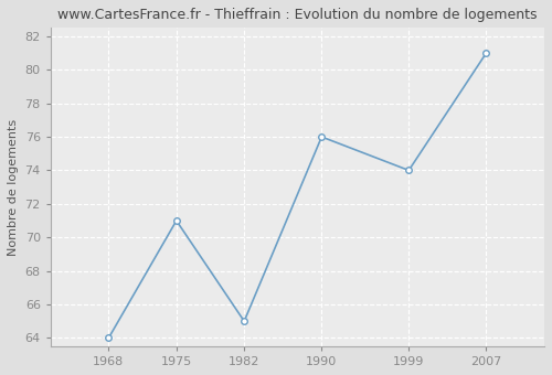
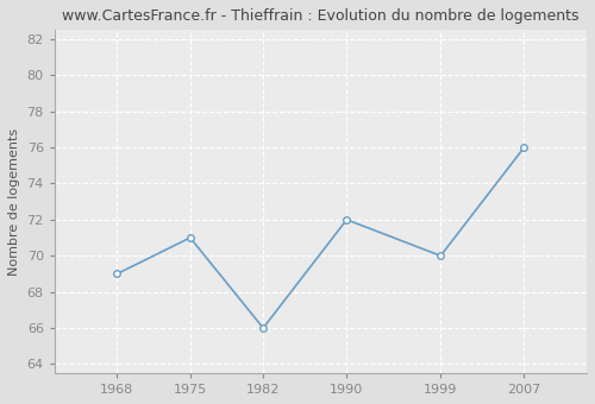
1968: 64 -> 69
1982: 65 -> 66
1990: 76 -> 72
1999: 74 -> 70
2007: 81 -> 76
